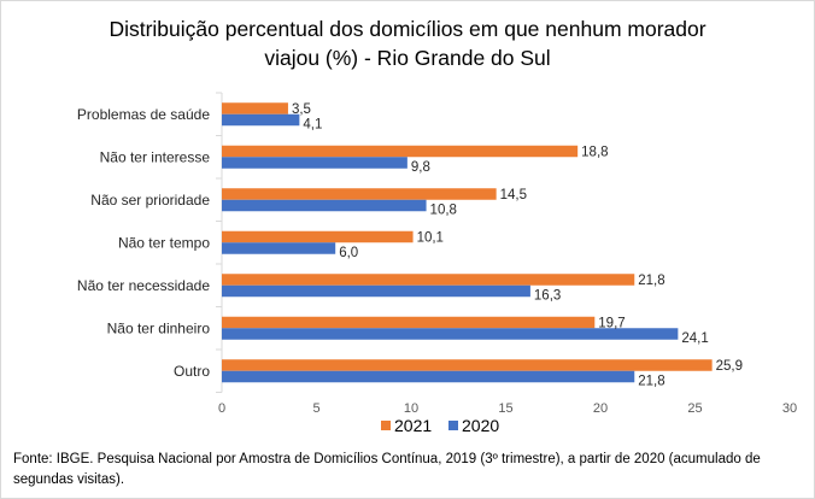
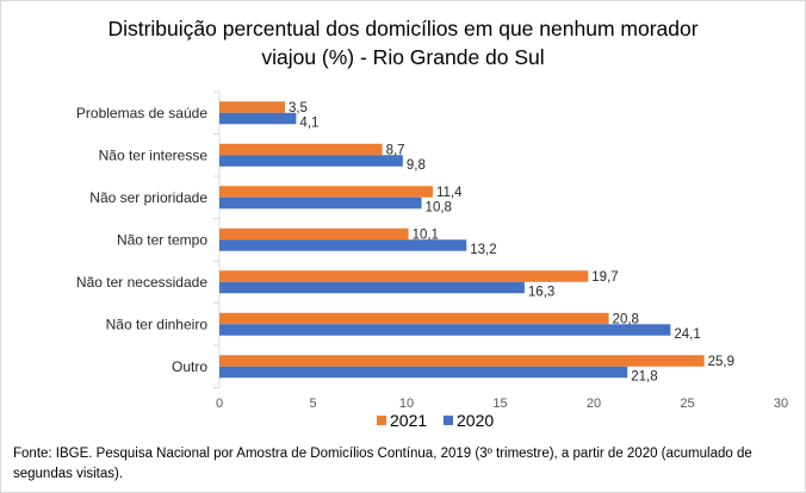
2021/Não ter interesse: 18,8 -> 8,7
2021/Não ser prioridade: 14,5 -> 11,4
2020/Não ter tempo: 6,0 -> 13,2
2021/Não ter necessidade: 21,8 -> 19,7
2021/Não ter dinheiro: 19,7 -> 20,8
